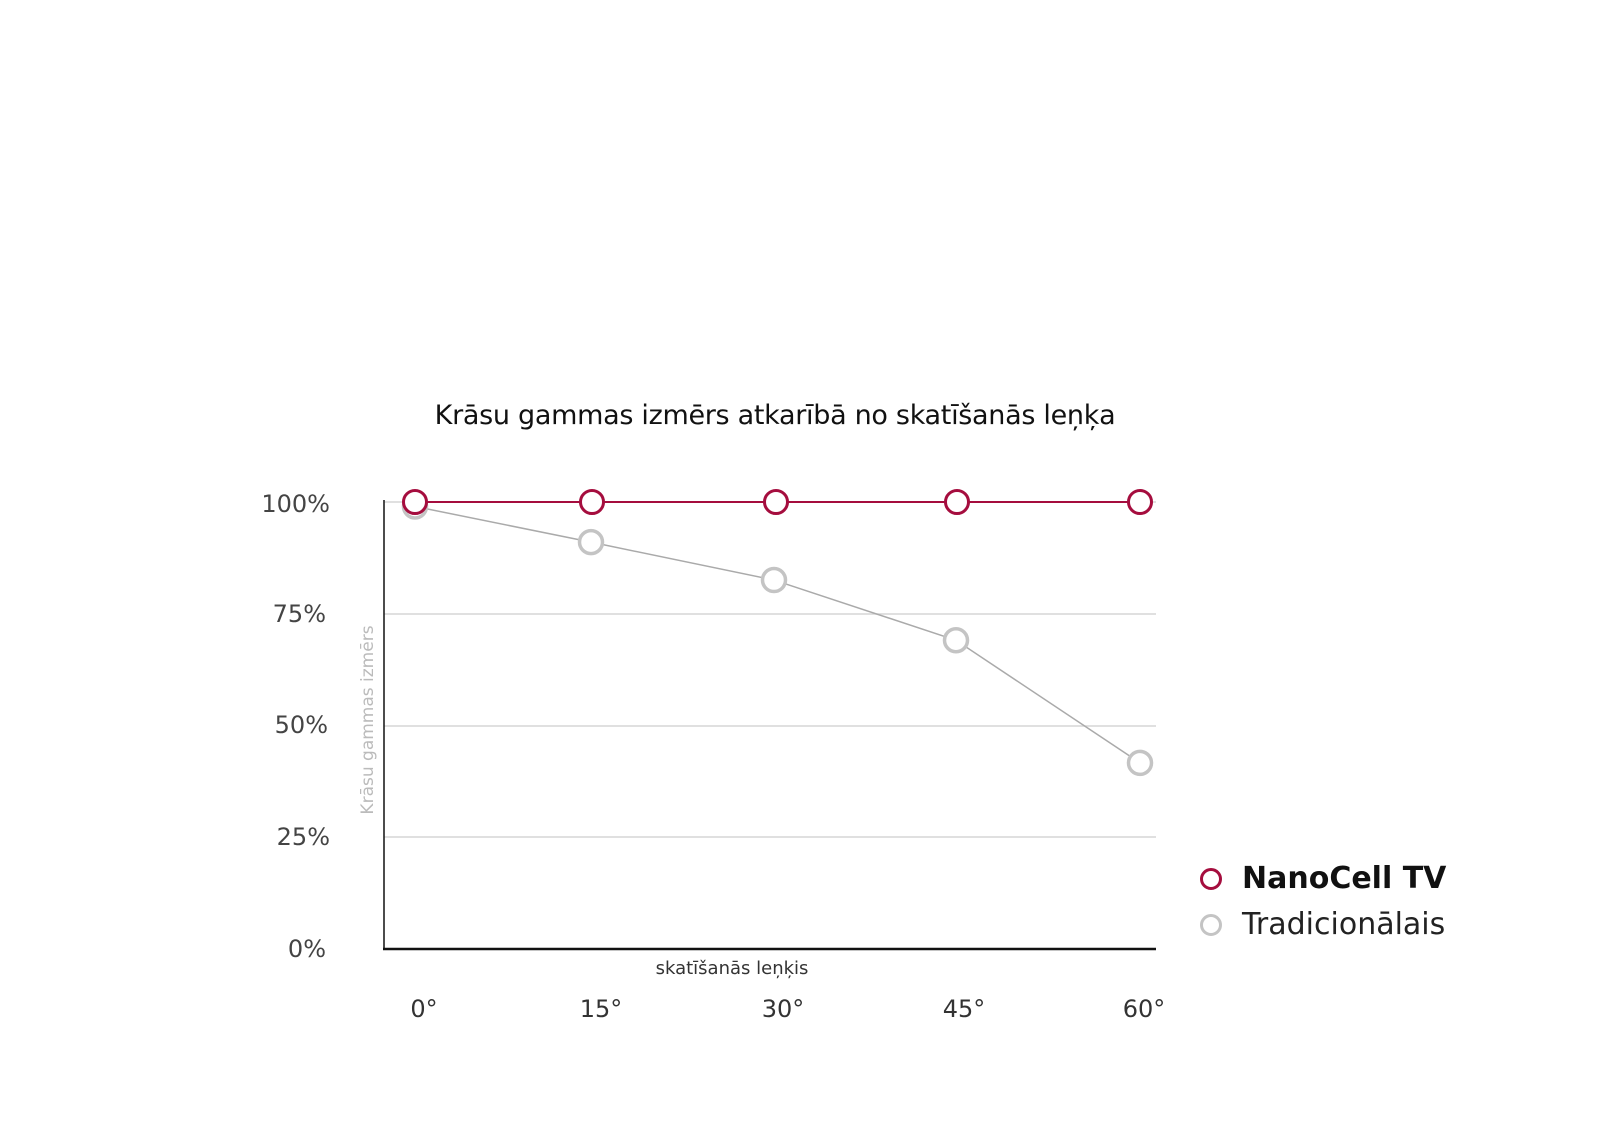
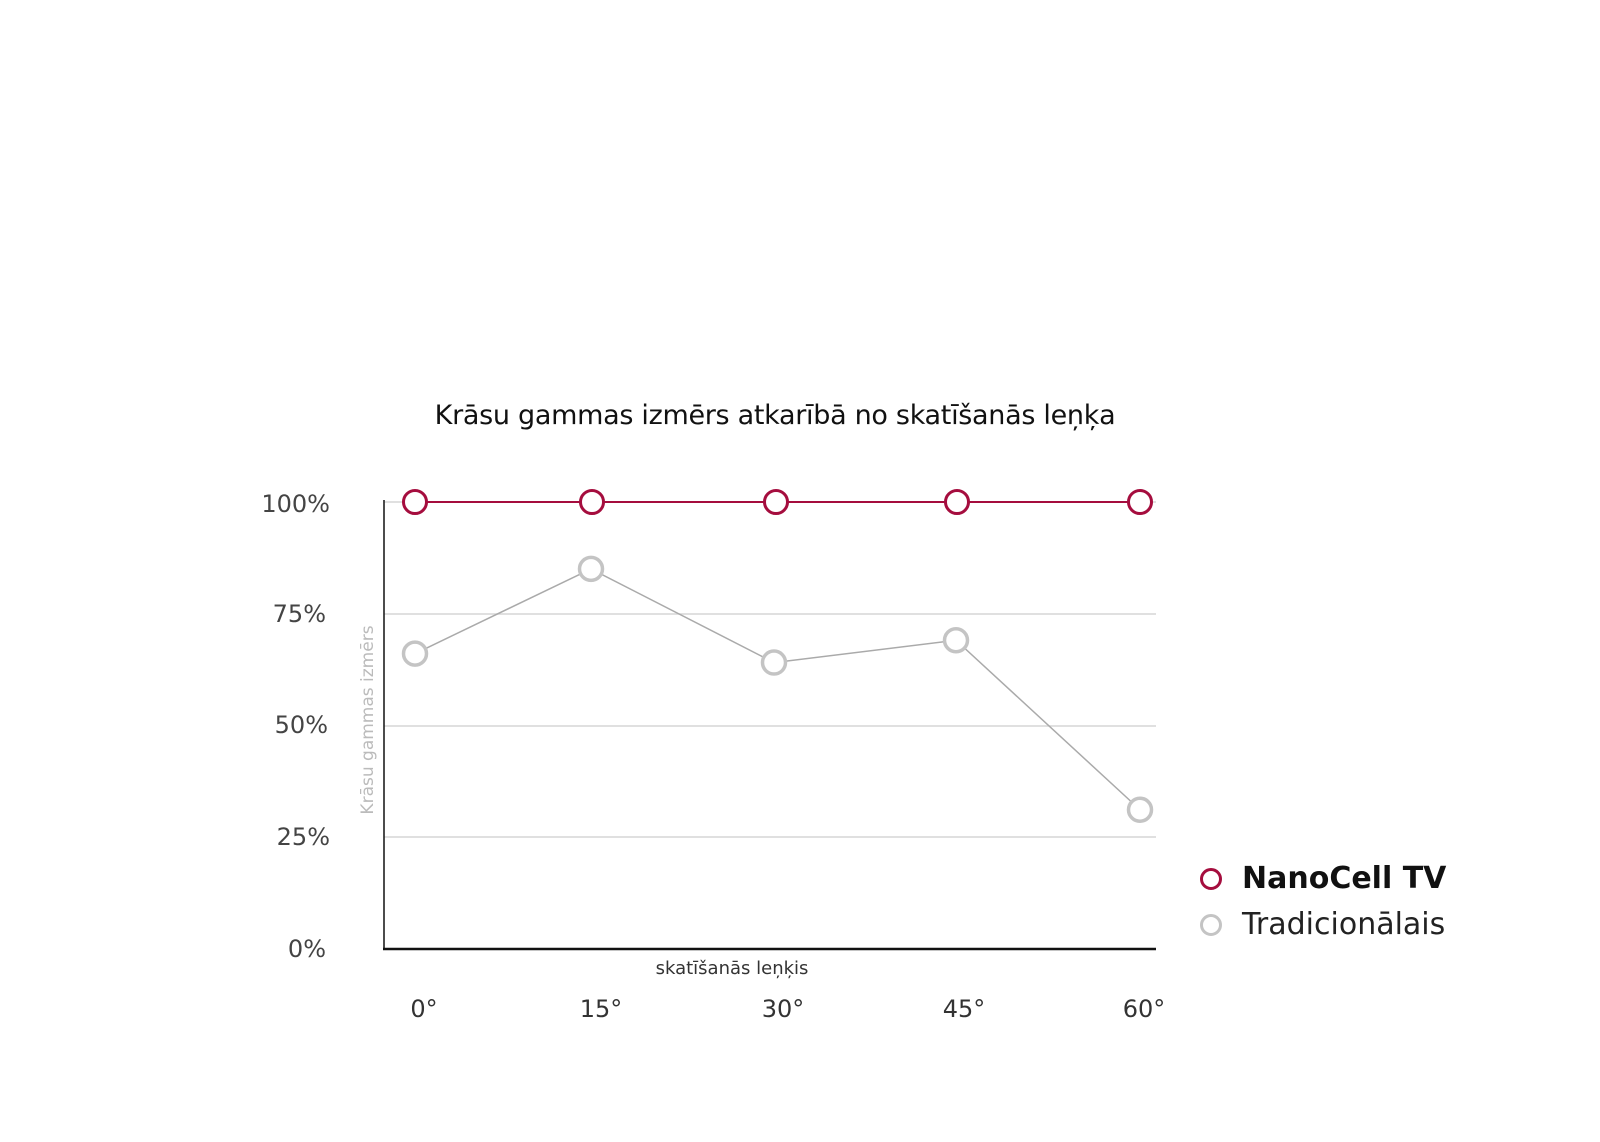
Tradicionālais/0°: 99% -> 66%
Tradicionālais/15°: 91% -> 85%
Tradicionālais/30°: 82% -> 64%
Tradicionālais/60°: 42% -> 31%
